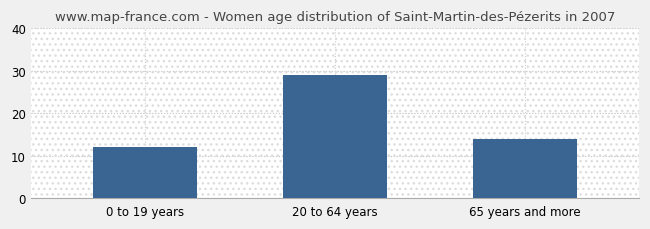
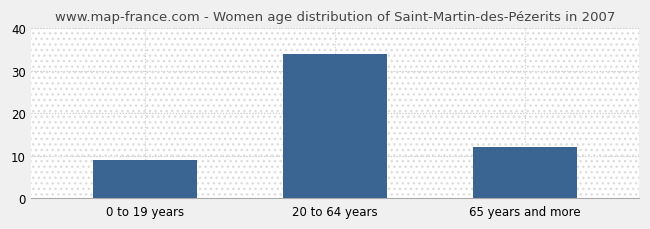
0 to 19 years: 12 -> 9
20 to 64 years: 29 -> 34
65 years and more: 14 -> 12
